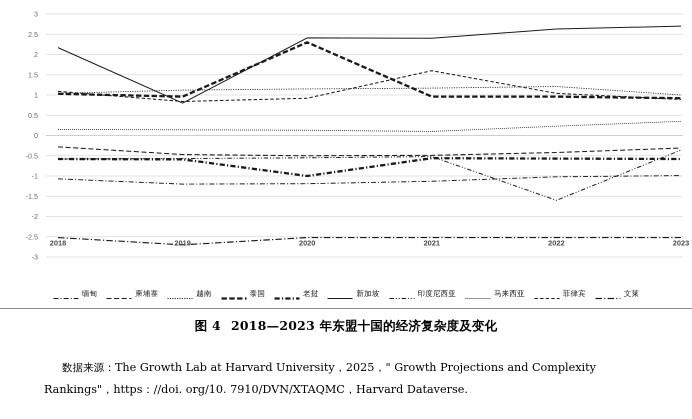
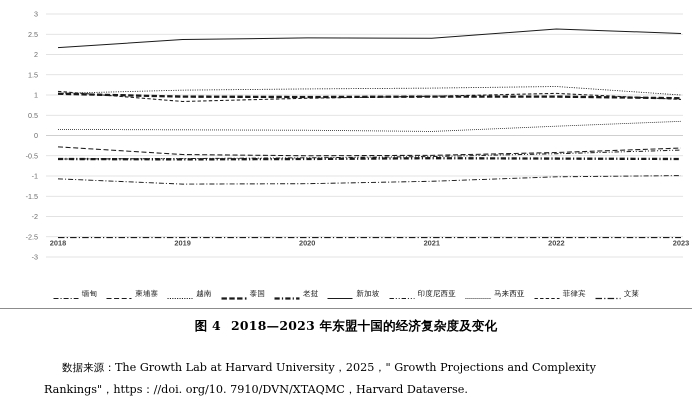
新加坡/2019: 0.8 -> 2.4
文莱/2019: -2.7 -> -2.5
泰国/2020: 2.3 -> 0.9
老挝/2020: -1.0 -> -0.6
菲律宾/2021: 1.6 -> 1.0
印度尼西亚/2022: -1.6 -> -0.5
新加坡/2023: 2.7 -> 2.5
